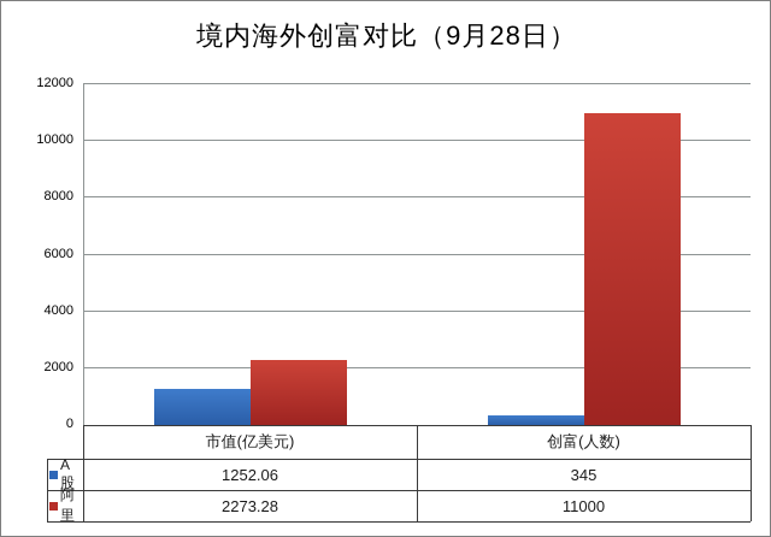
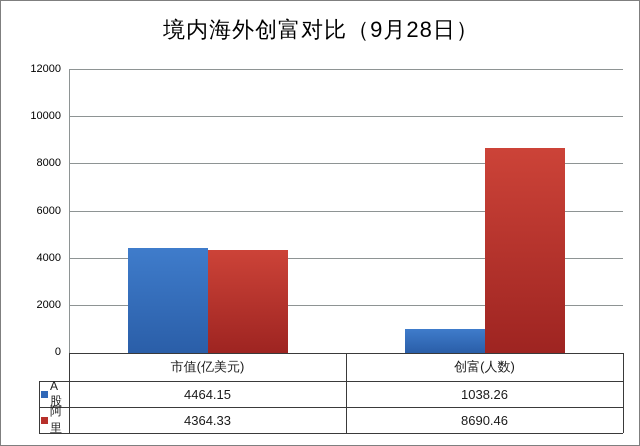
A股/市值(亿美元): 1252.06 -> 4464.15
阿里/市值(亿美元): 2273.28 -> 4364.33
A股/创富(人数): 345 -> 1038.26
阿里/创富(人数): 11000 -> 8690.46
